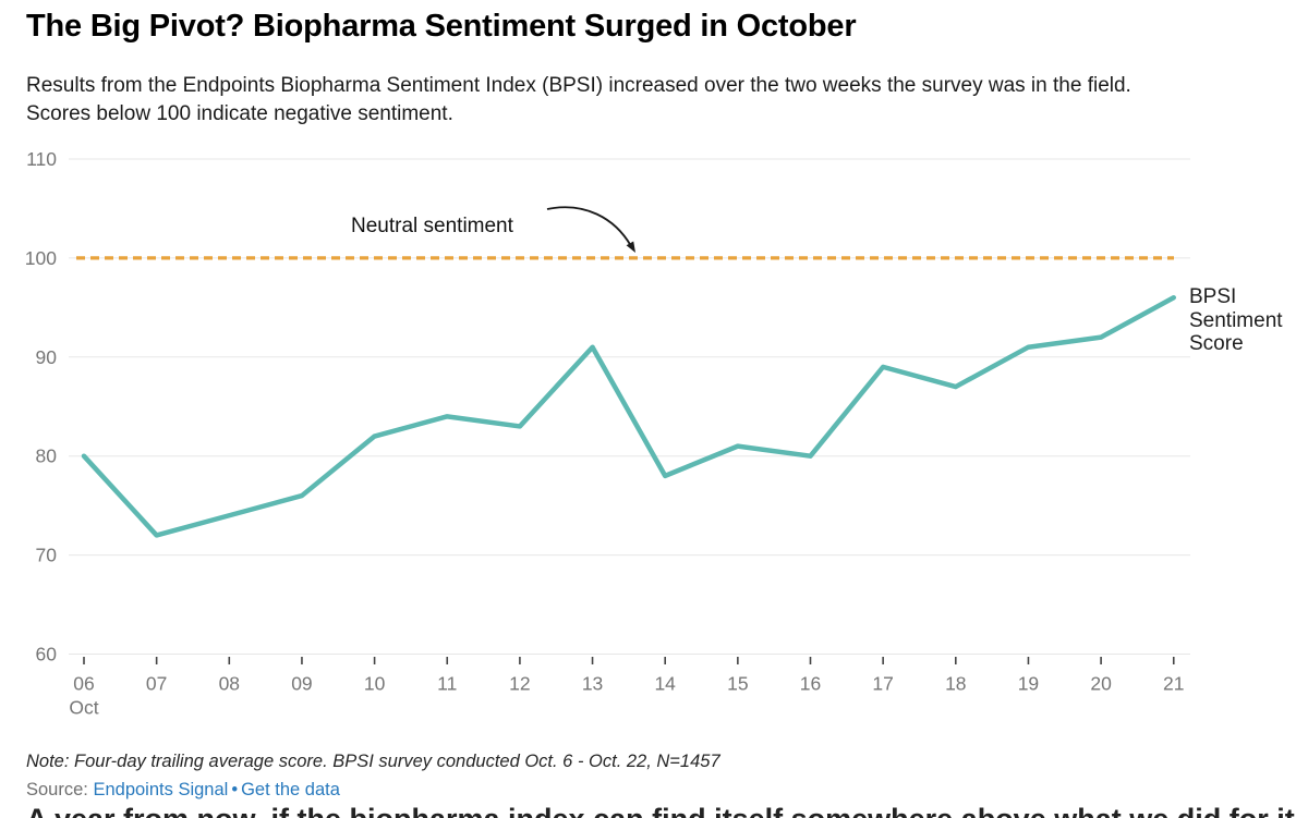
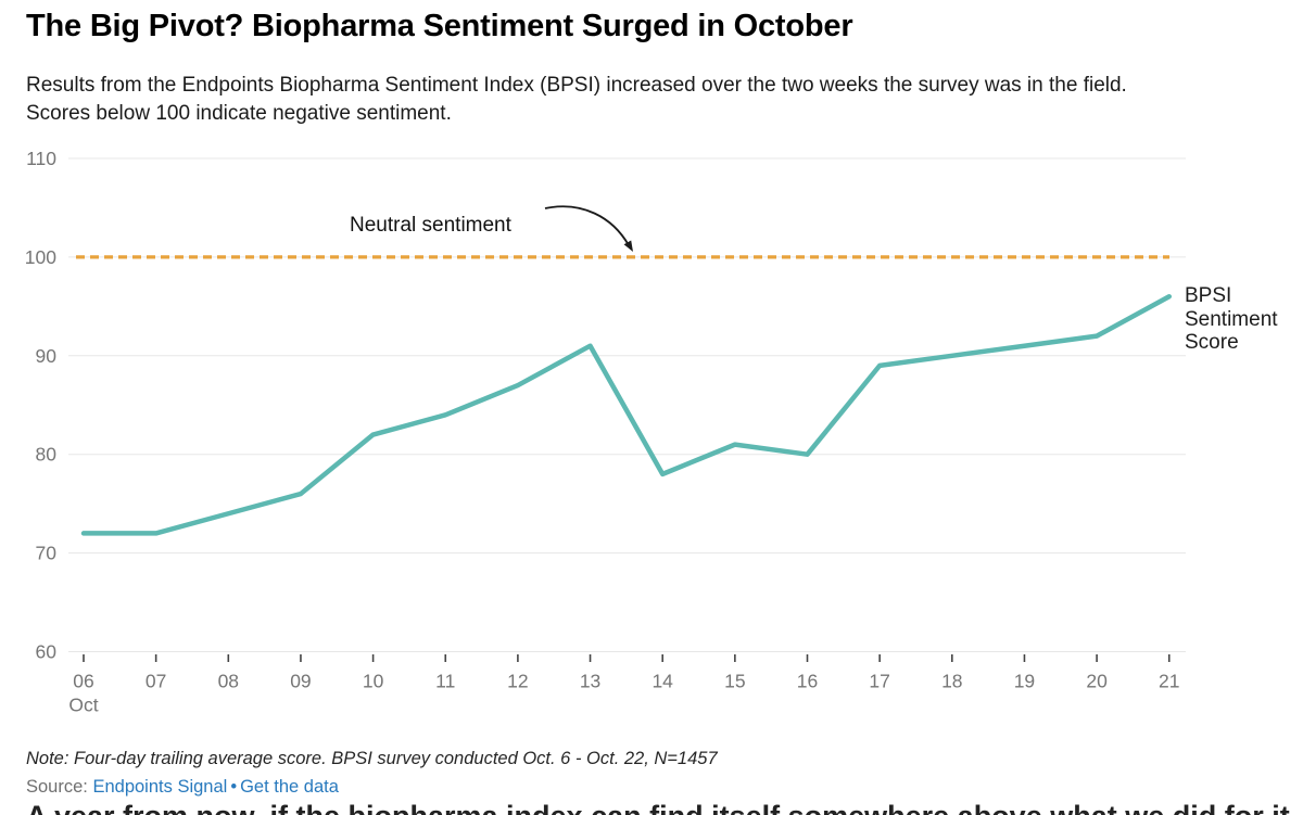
06: 80 -> 72
12: 83 -> 87
18: 87 -> 90
